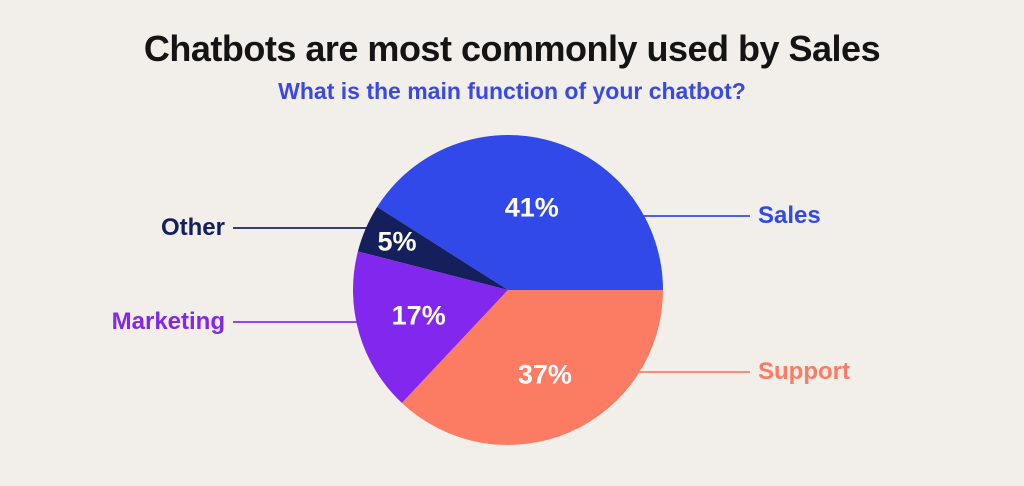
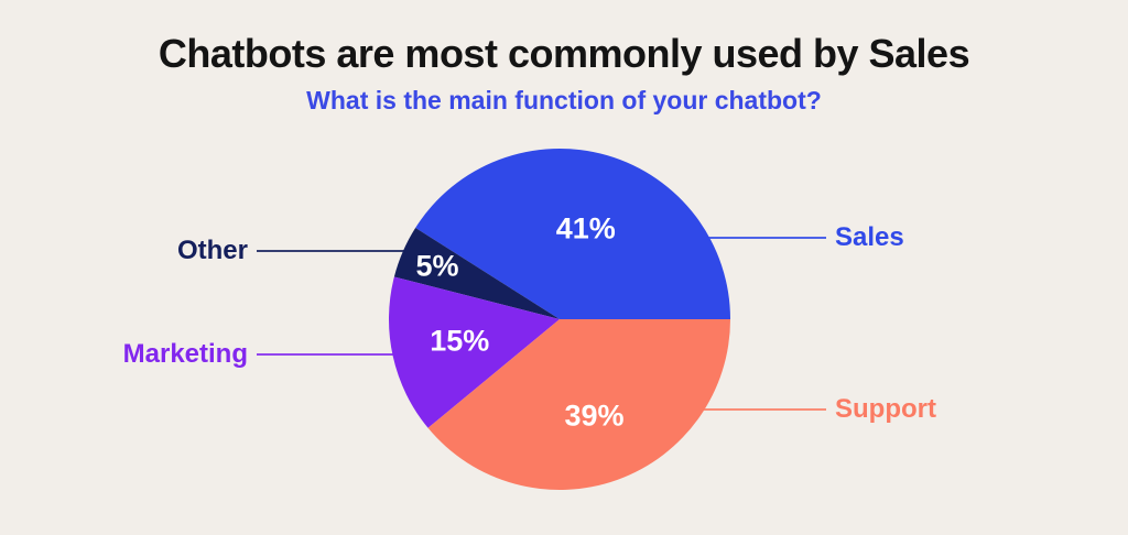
Marketing: 17% -> 15%
Support: 37% -> 39%
